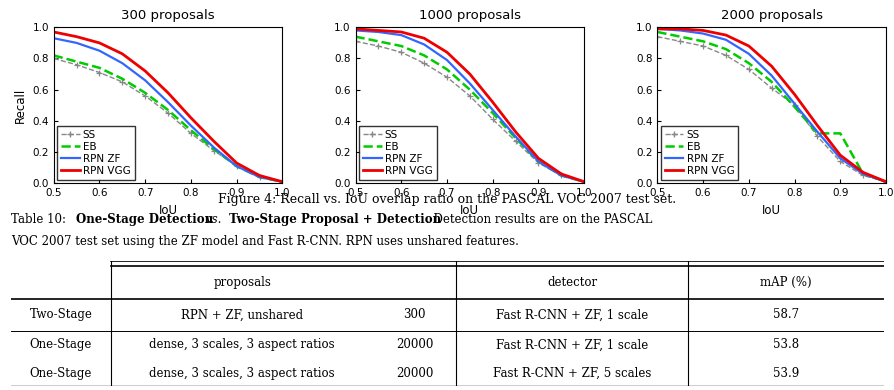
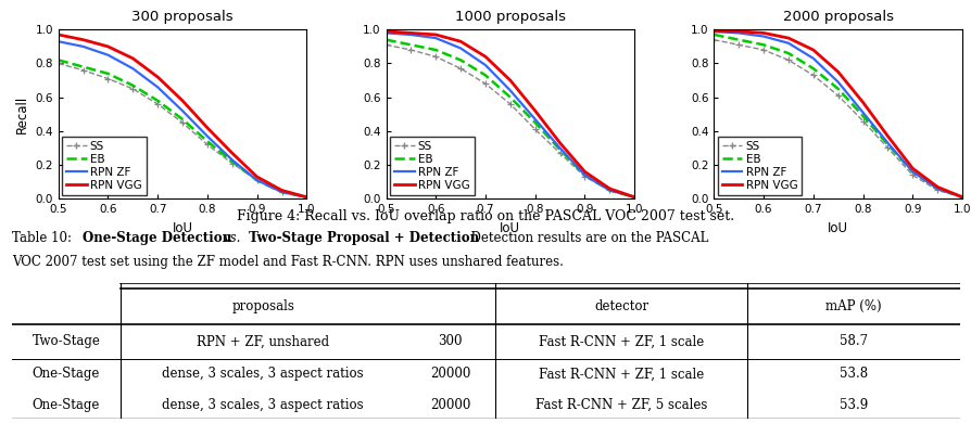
2000 proposals/SS/0.8: 0.50 -> 0.46
2000 proposals/EB/0.9: 0.32 -> 0.16
